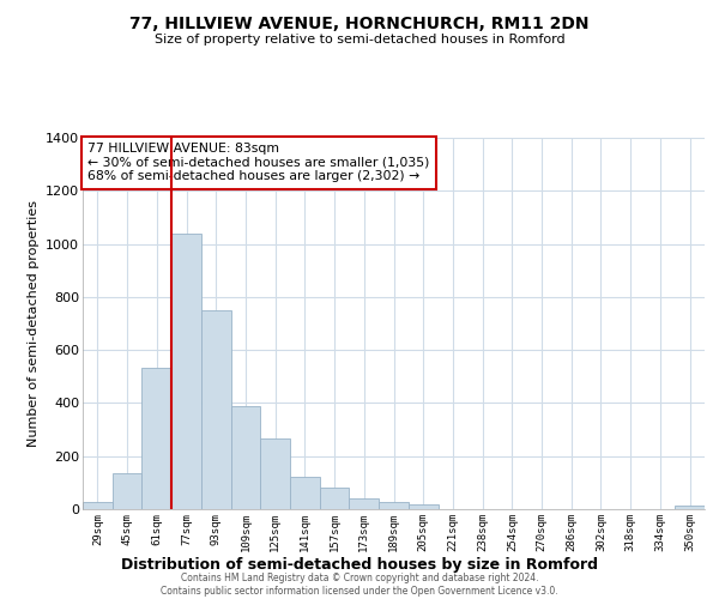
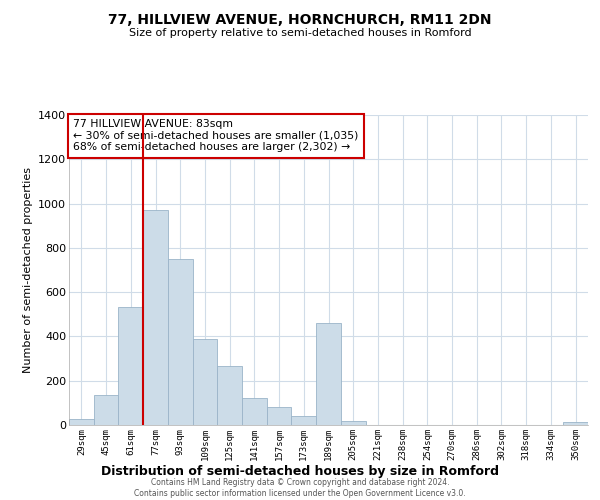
77sqm: 1040 -> 970
189sqm: 28 -> 460
